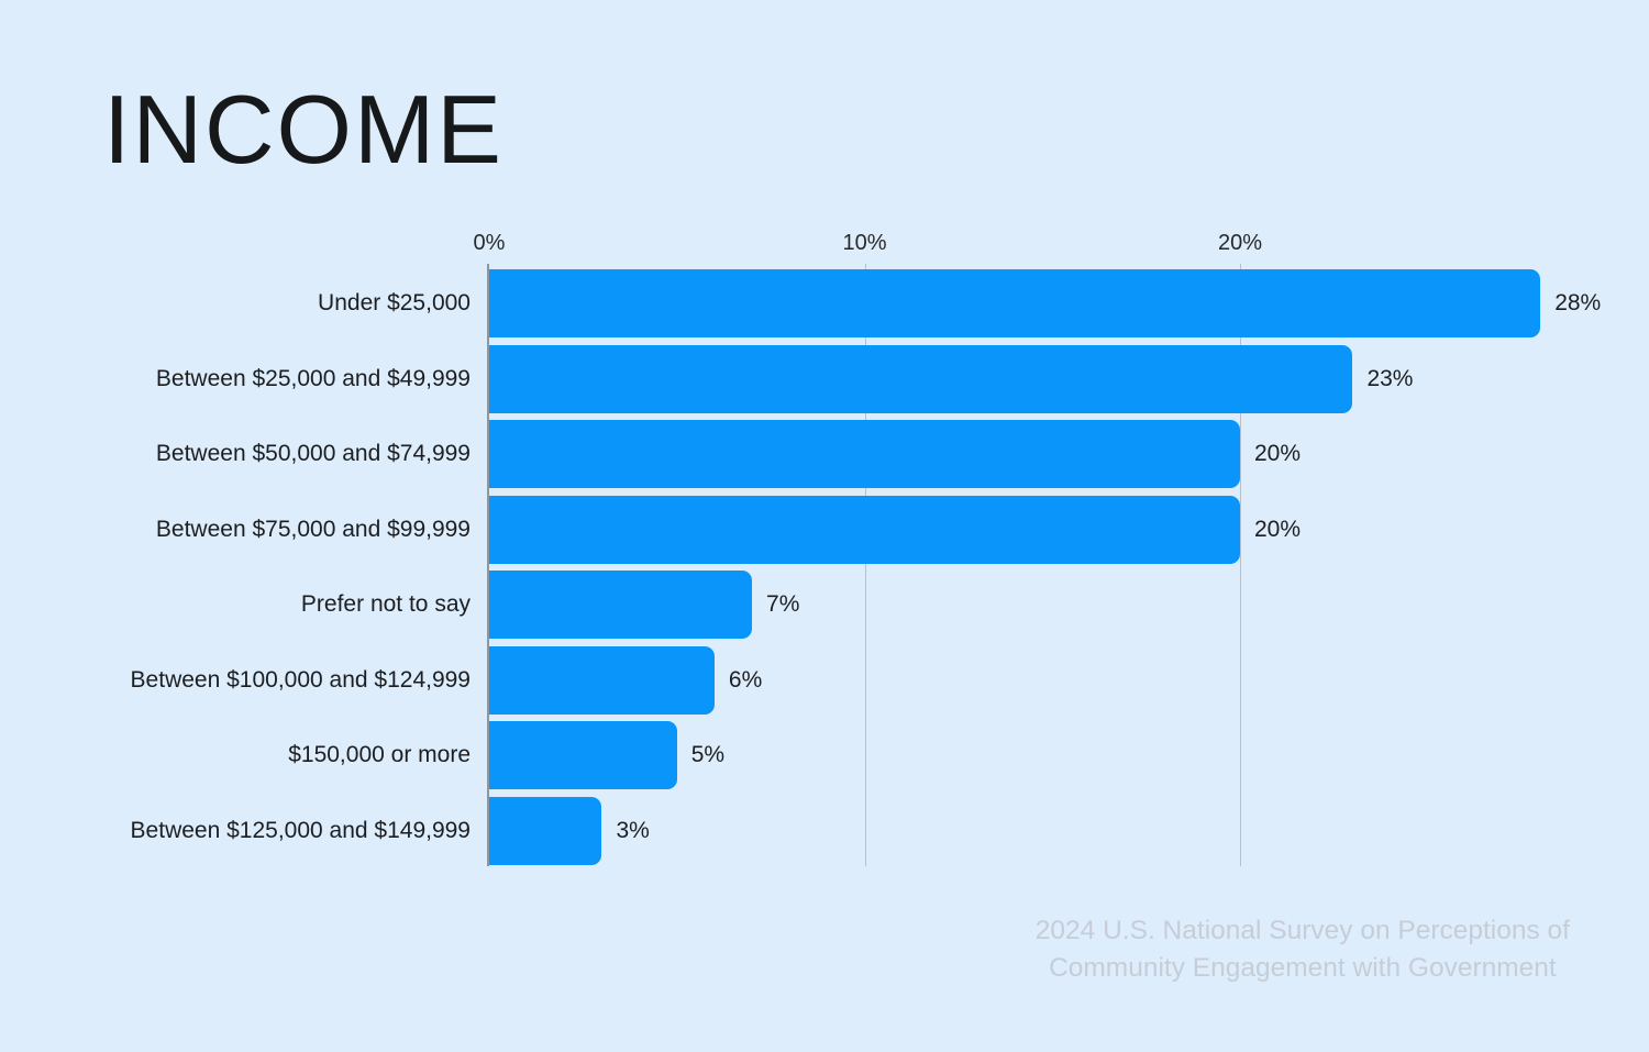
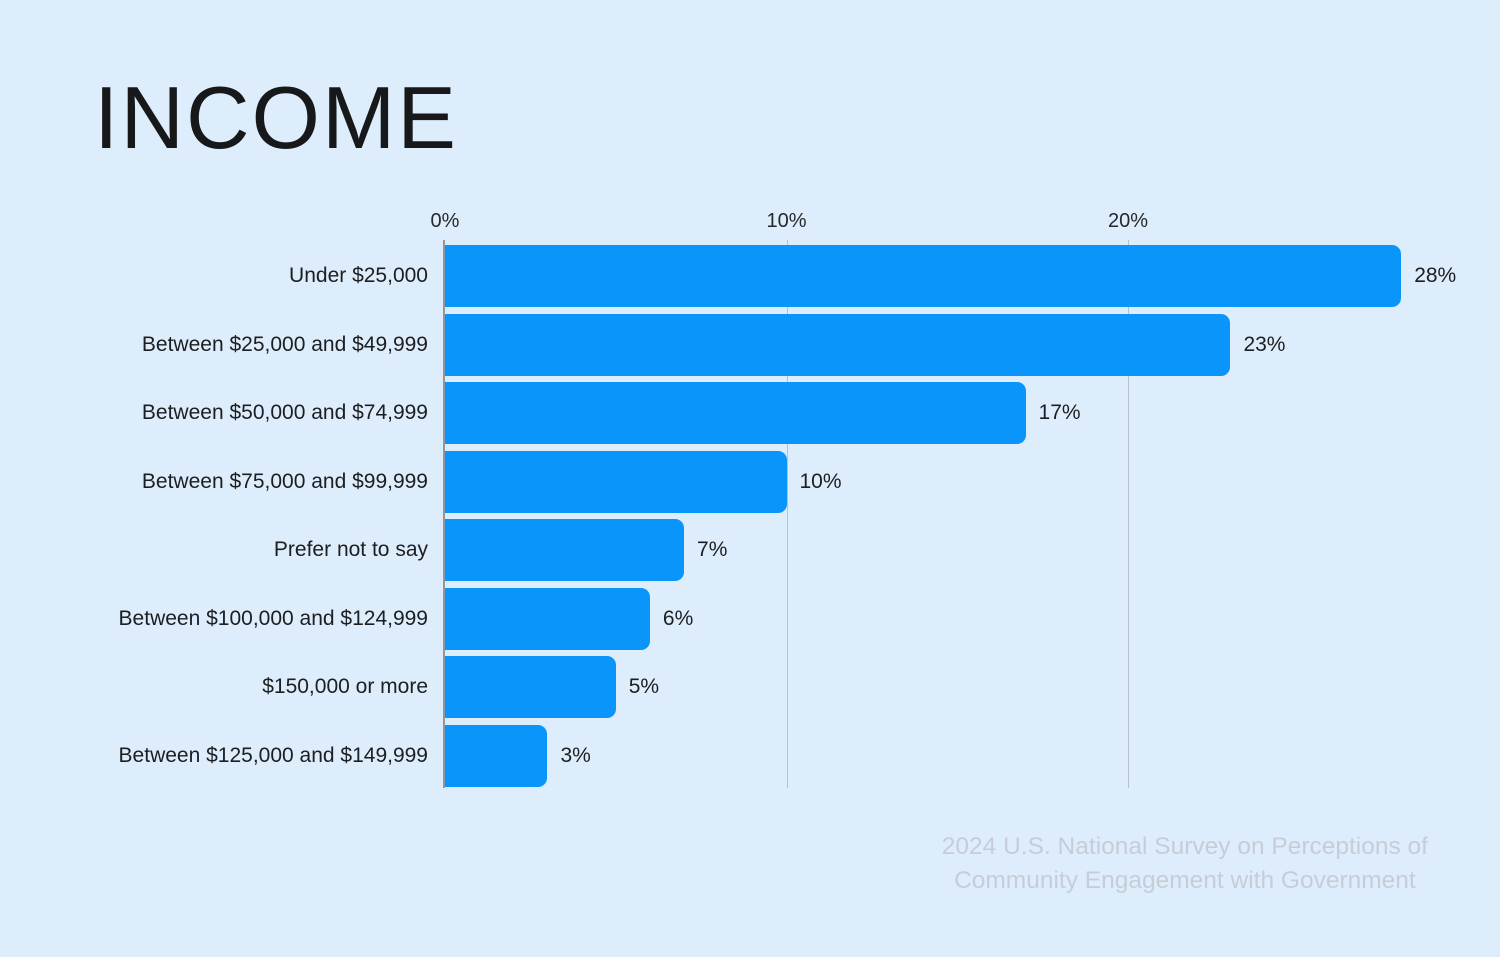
Between $50,000 and $74,999: 20% -> 17%
Between $75,000 and $99,999: 20% -> 10%
